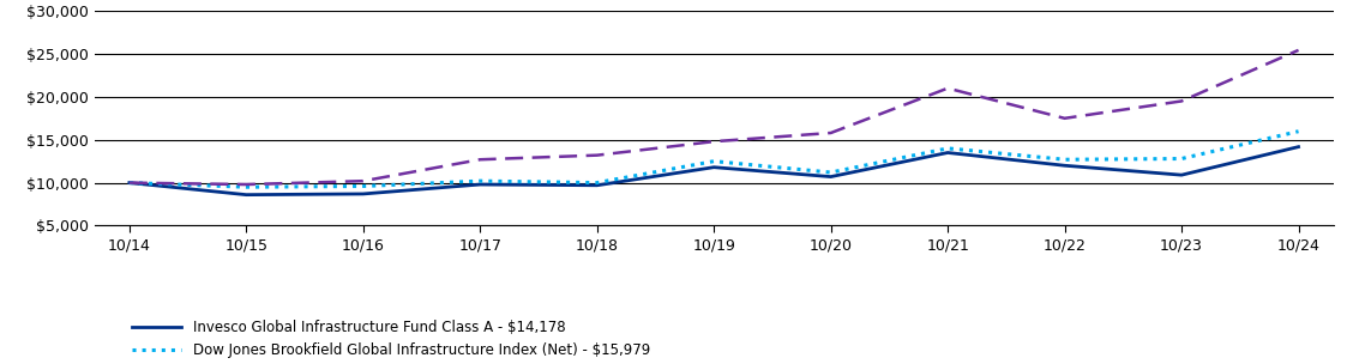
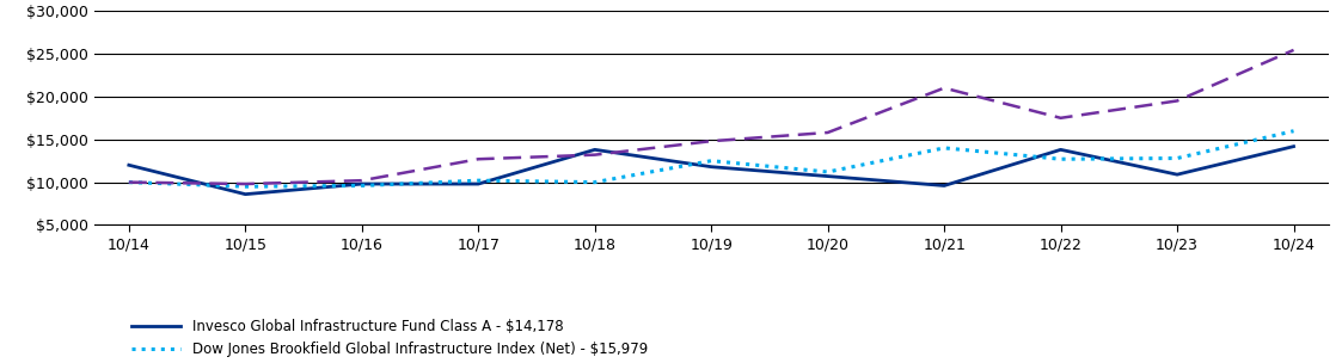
Invesco Global Infrastructure Fund Class A - $14,178/10/14: $10,000 -> $12,000
Invesco Global Infrastructure Fund Class A - $14,178/10/16: $8,700 -> $9,800
Invesco Global Infrastructure Fund Class A - $14,178/10/18: $9,700 -> $13,800
Invesco Global Infrastructure Fund Class A - $14,178/10/21: $13,500 -> $9,600
Invesco Global Infrastructure Fund Class A - $14,178/10/22: $12,000 -> $13,800
